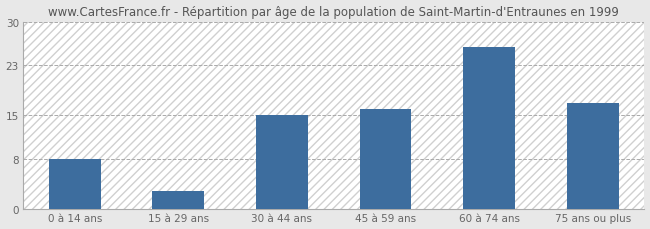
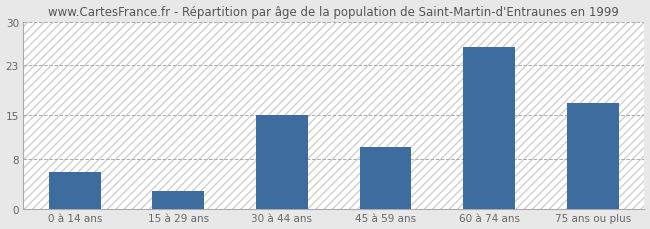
0 à 14 ans: 8 -> 6
45 à 59 ans: 16 -> 10
